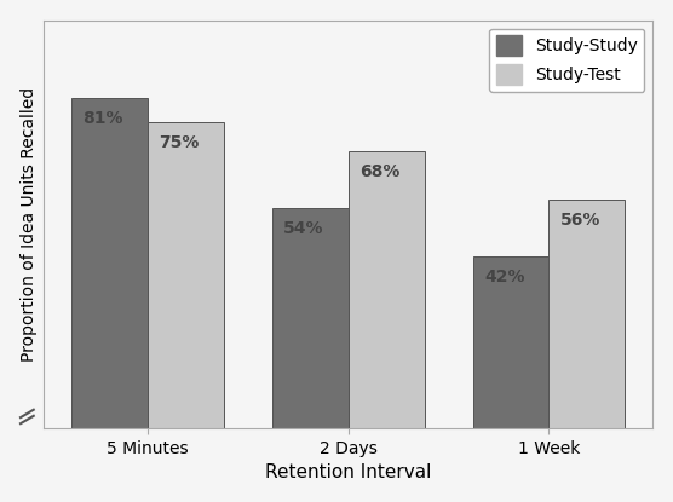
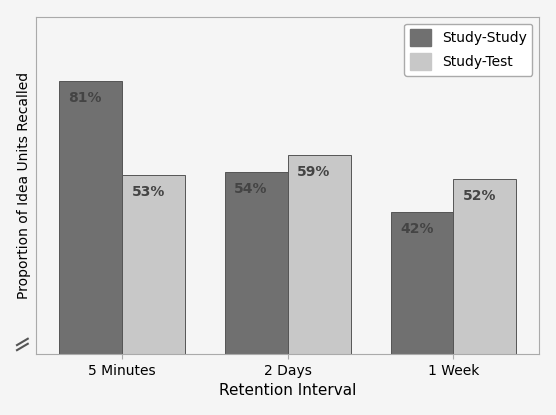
Study-Test/5 Minutes: 75% -> 53%
Study-Test/2 Days: 68% -> 59%
Study-Test/1 Week: 56% -> 52%
